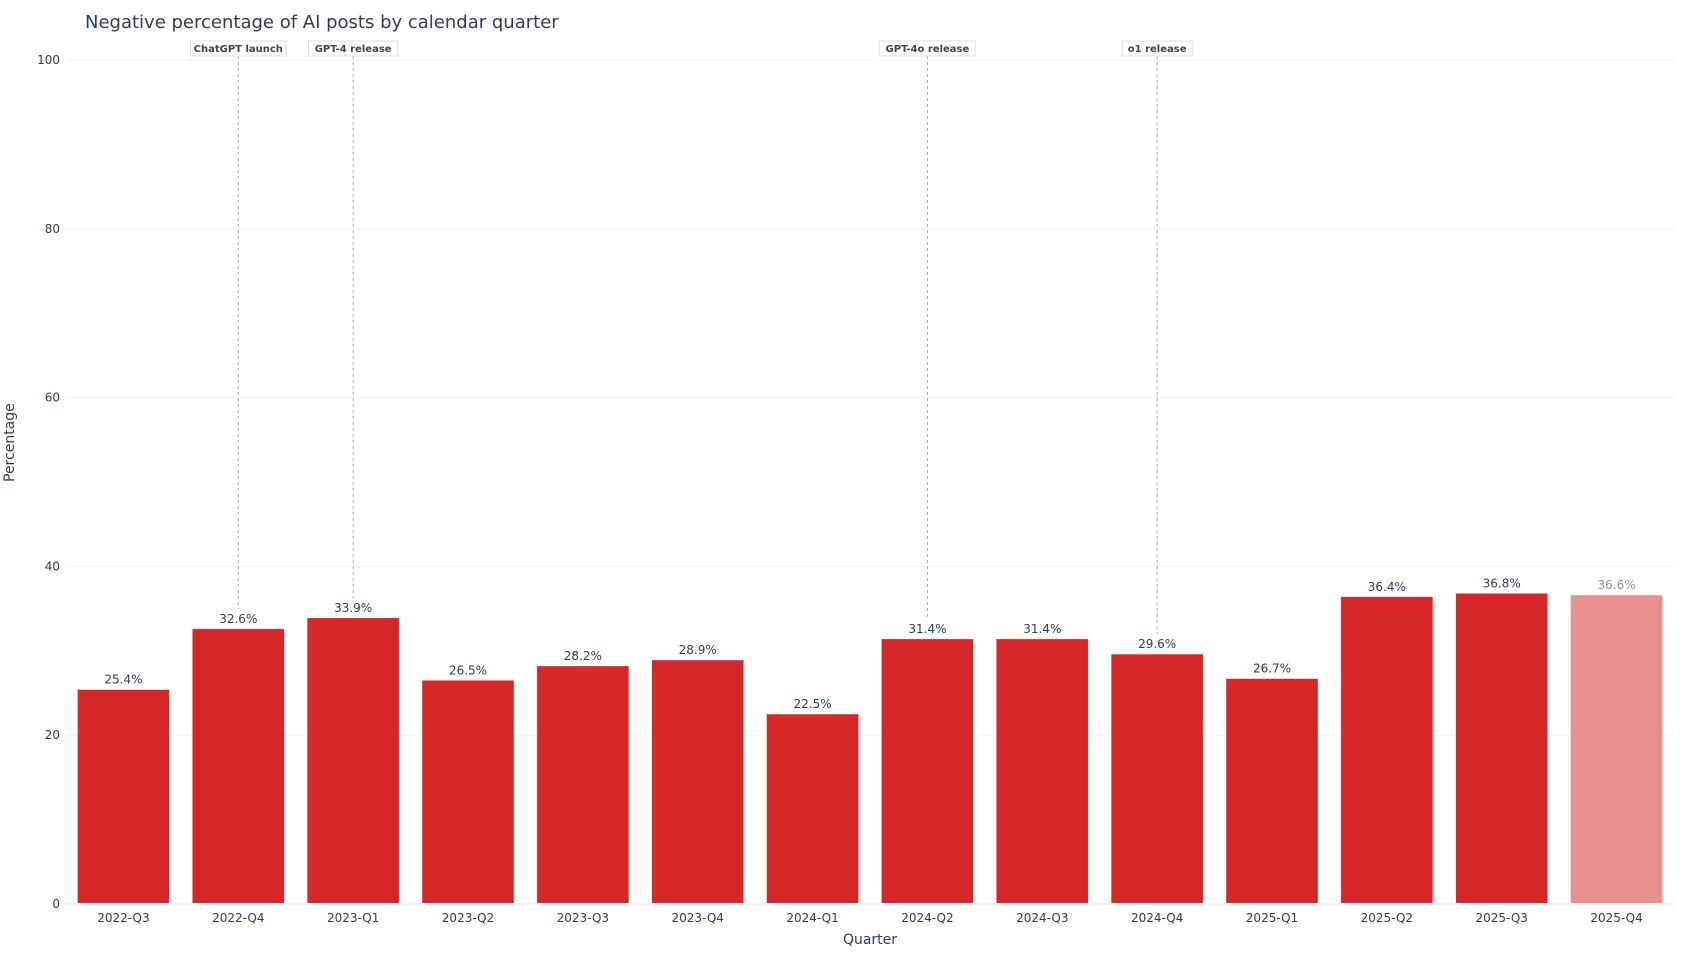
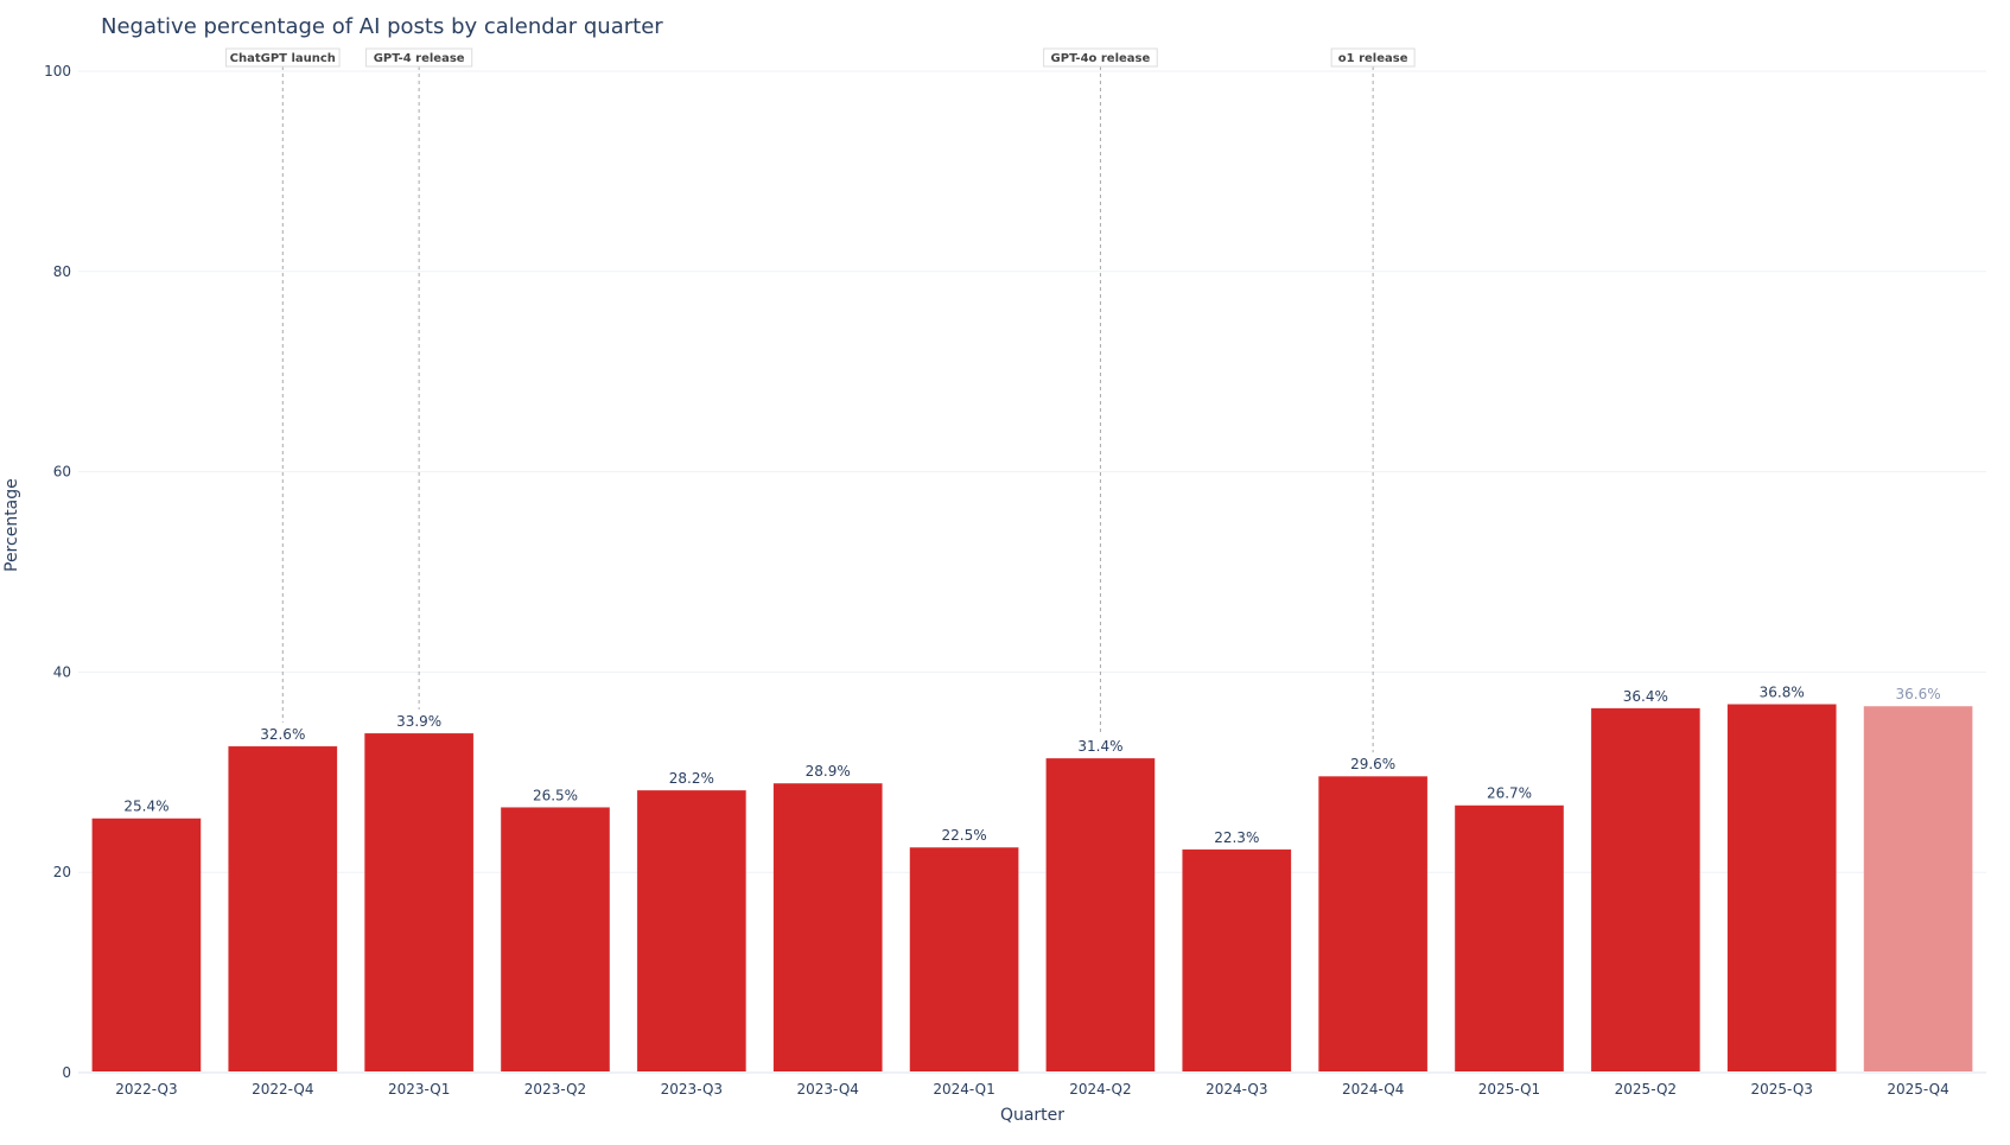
2024-Q3: 31.4% -> 22.3%
